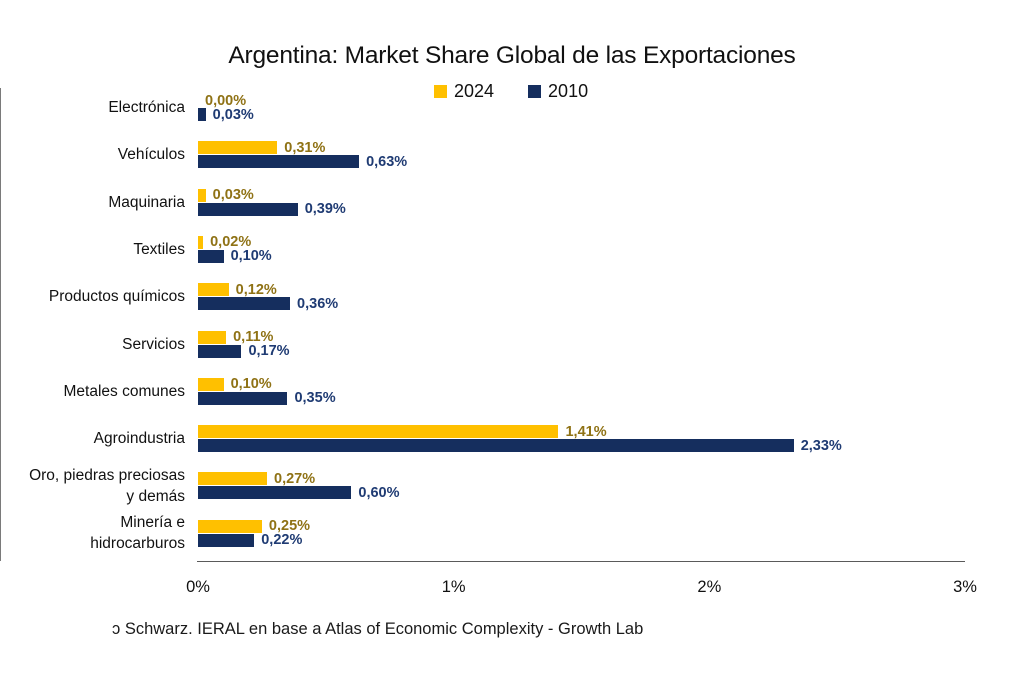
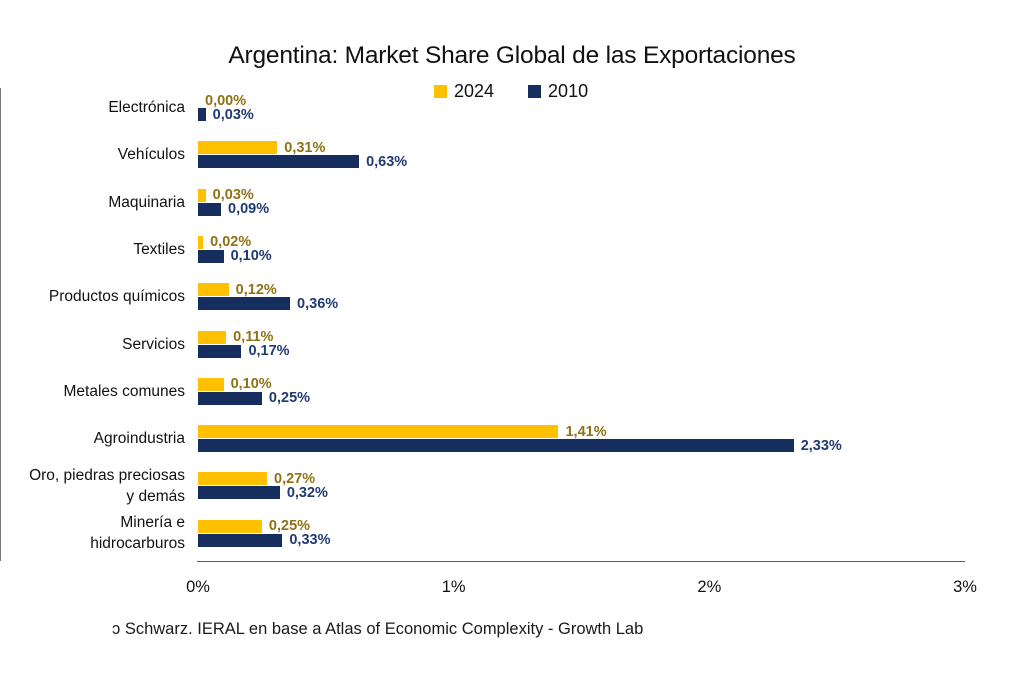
2010/Maquinaria: 0,39% -> 0,09%
2010/Metales comunes: 0,35% -> 0,25%
2010/Oro, piedras preciosas y demás: 0,60% -> 0,32%
2010/Minería e hidrocarburos: 0,22% -> 0,33%
